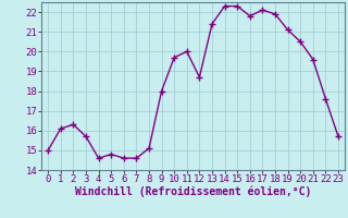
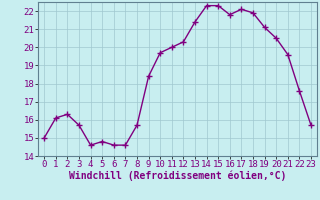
8: 15.1 -> 15.7
9: 18.0 -> 18.4
12: 18.7 -> 20.3
